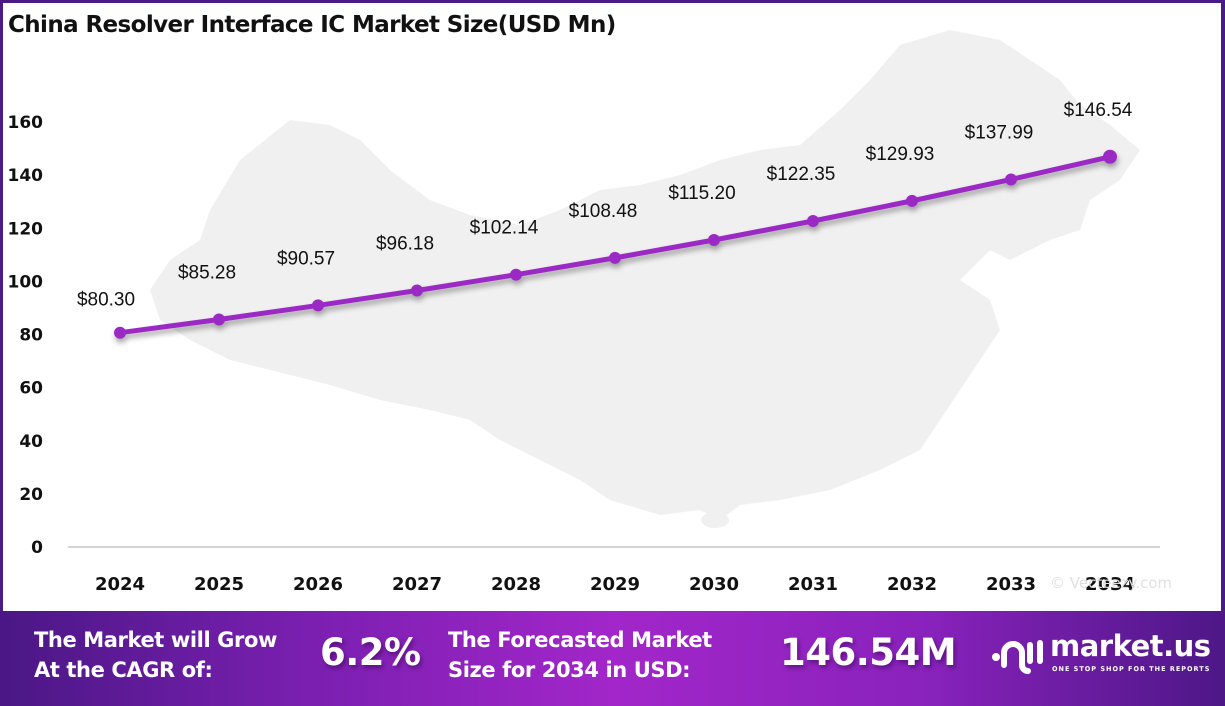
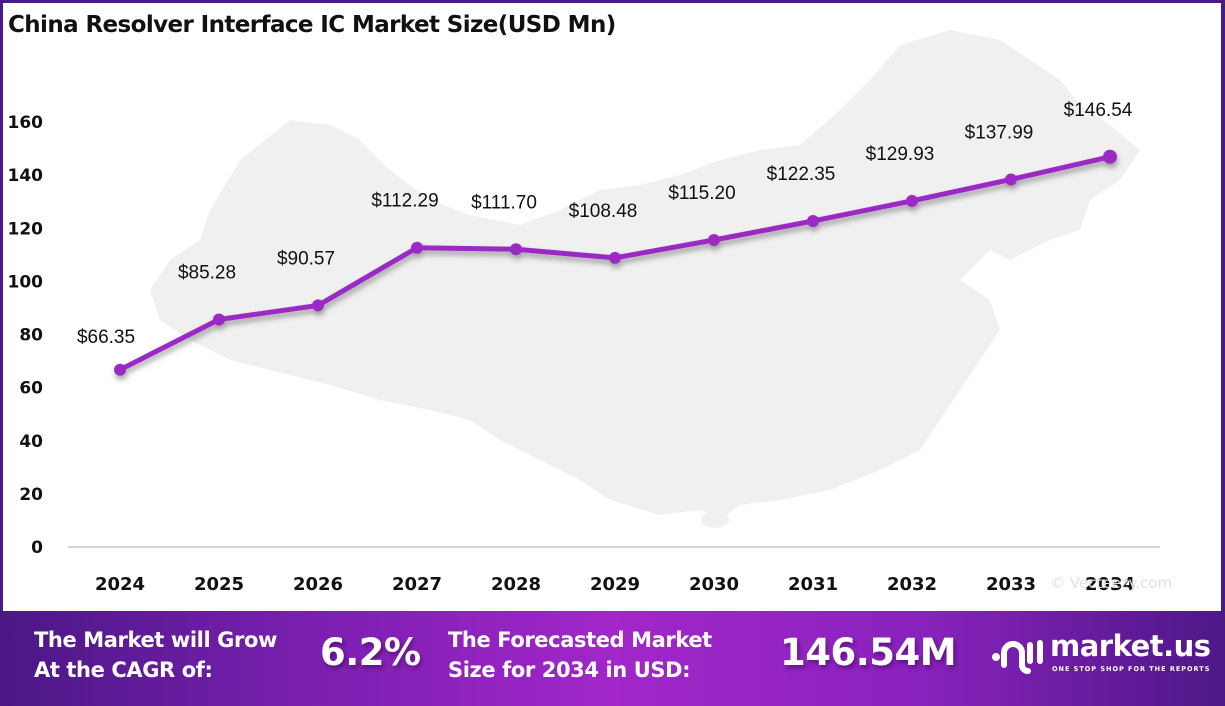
2024: $80.30 -> $66.35
2027: $96.18 -> $112.29
2028: $102.14 -> $111.70
